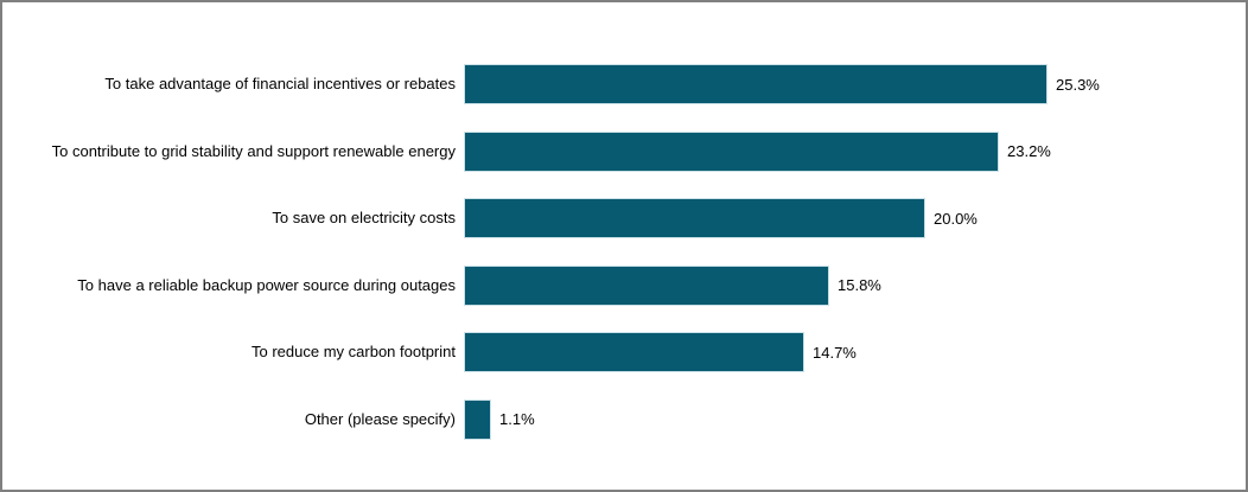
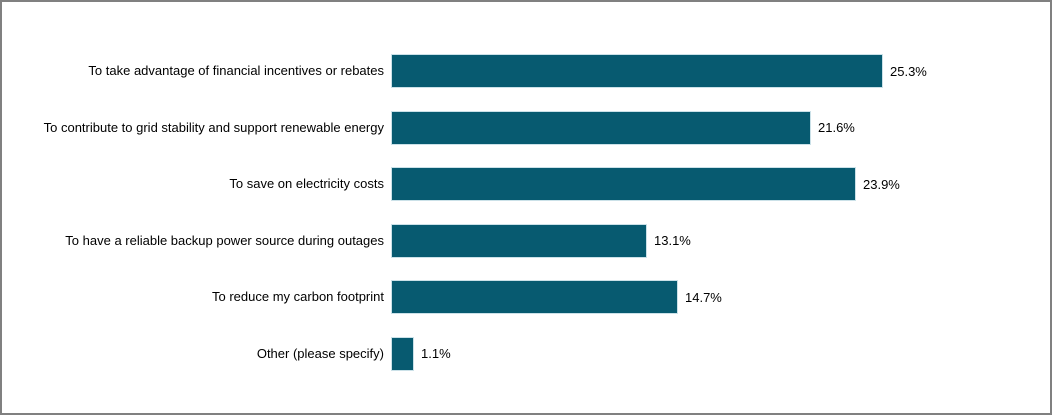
To contribute to grid stability and support renewable energy: 23.2% -> 21.6%
To save on electricity costs: 20.0% -> 23.9%
To have a reliable backup power source during outages: 15.8% -> 13.1%
